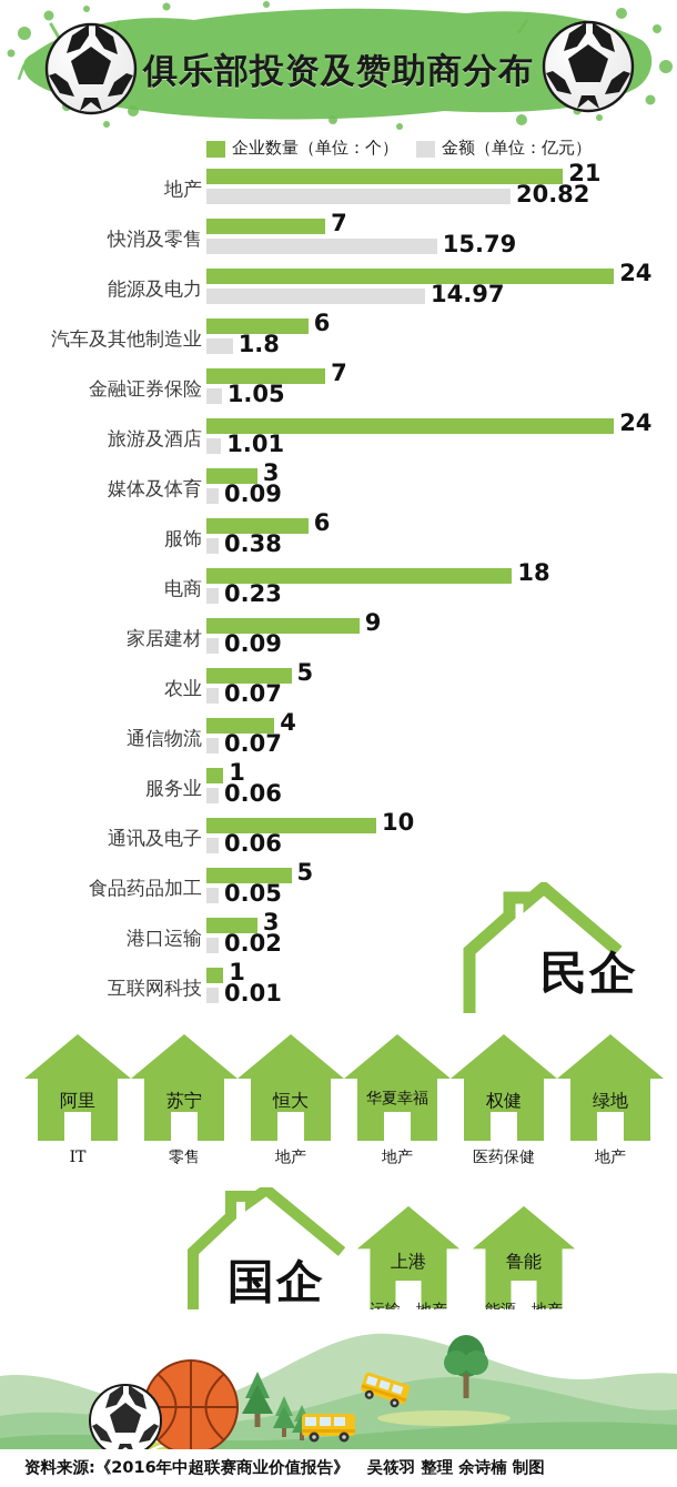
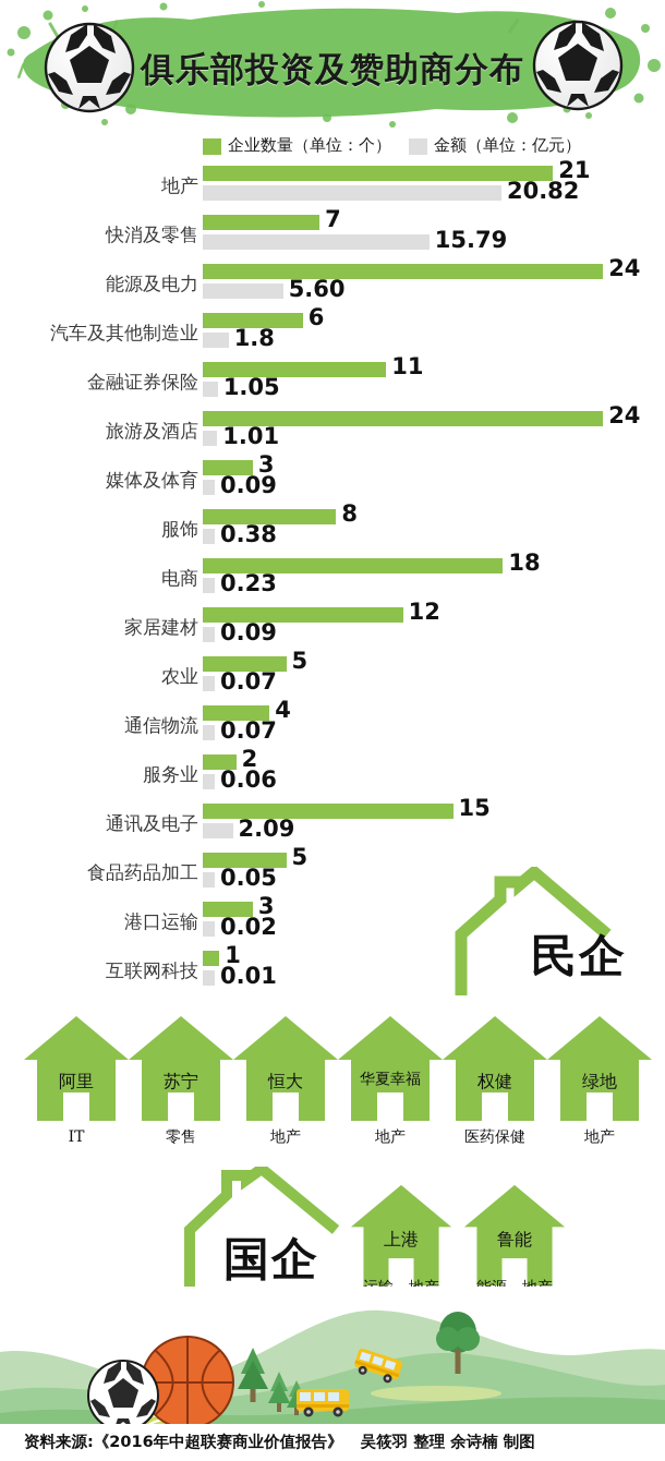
金额（单位：亿元）/能源及电力: 14.97 -> 5.60
企业数量（单位：个）/金融证券保险: 7 -> 11
企业数量（单位：个）/服饰: 6 -> 8
企业数量（单位：个）/家居建材: 9 -> 12
企业数量（单位：个）/服务业: 1 -> 2
企业数量（单位：个）/通讯及电子: 10 -> 15
金额（单位：亿元）/通讯及电子: 0.06 -> 2.09
